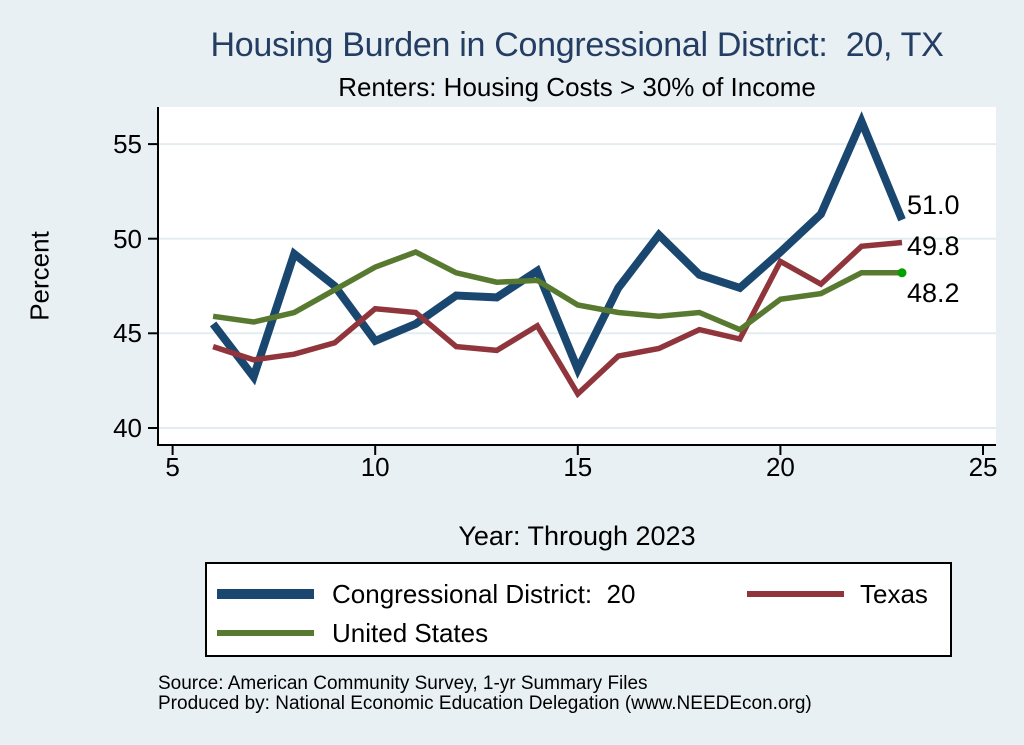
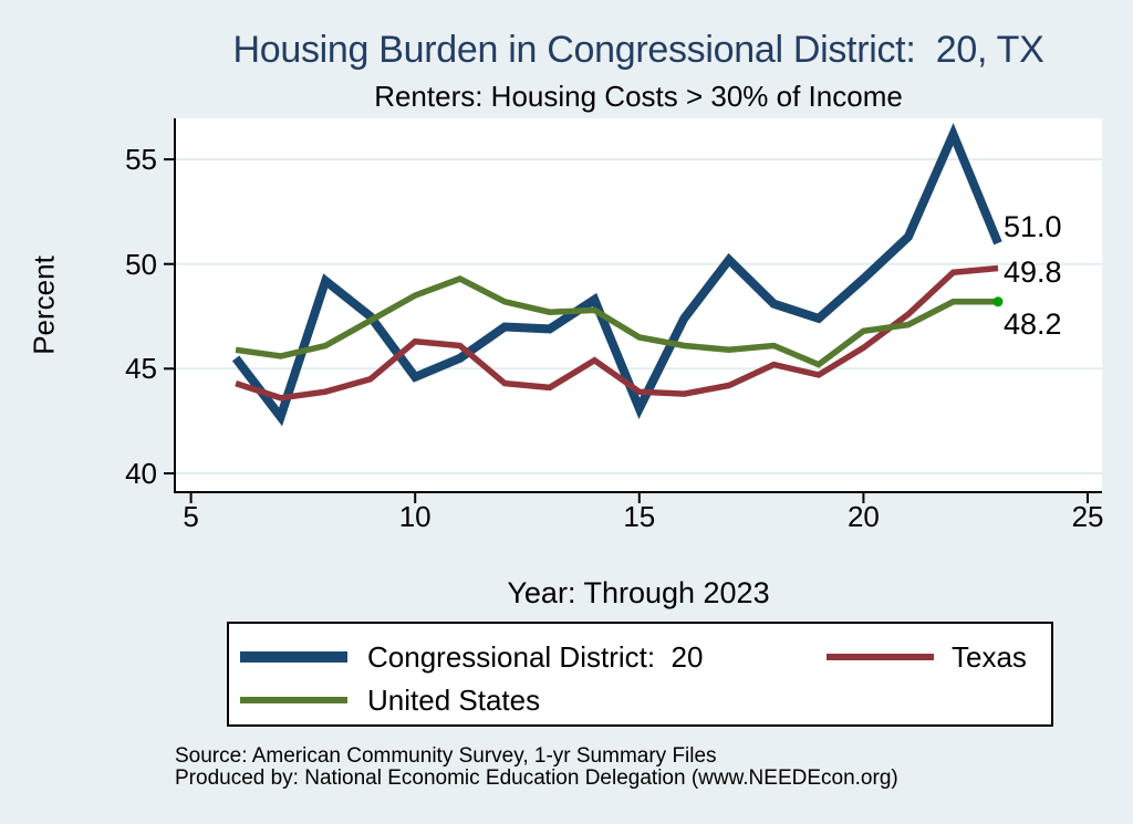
Texas/15: 41.8 -> 43.9
Texas/20: 48.8 -> 46.0
